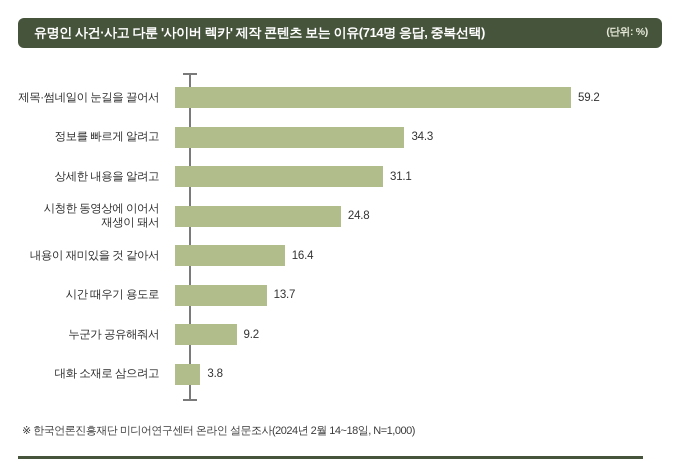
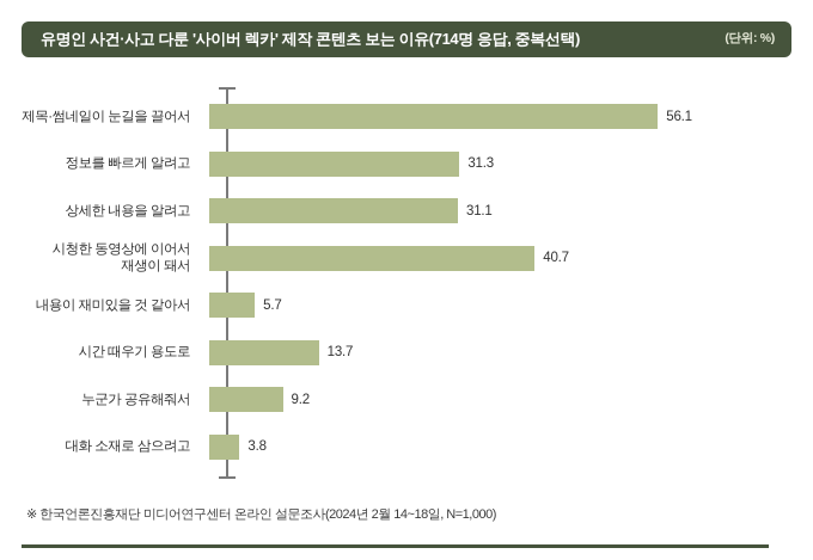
제목·썸네일이 눈길을 끌어서: 59.2 -> 56.1
정보를 빠르게 알려고: 34.3 -> 31.3
시청한 동영상에 이어서 재생이 돼서: 24.8 -> 40.7
내용이 재미있을 것 같아서: 16.4 -> 5.7
